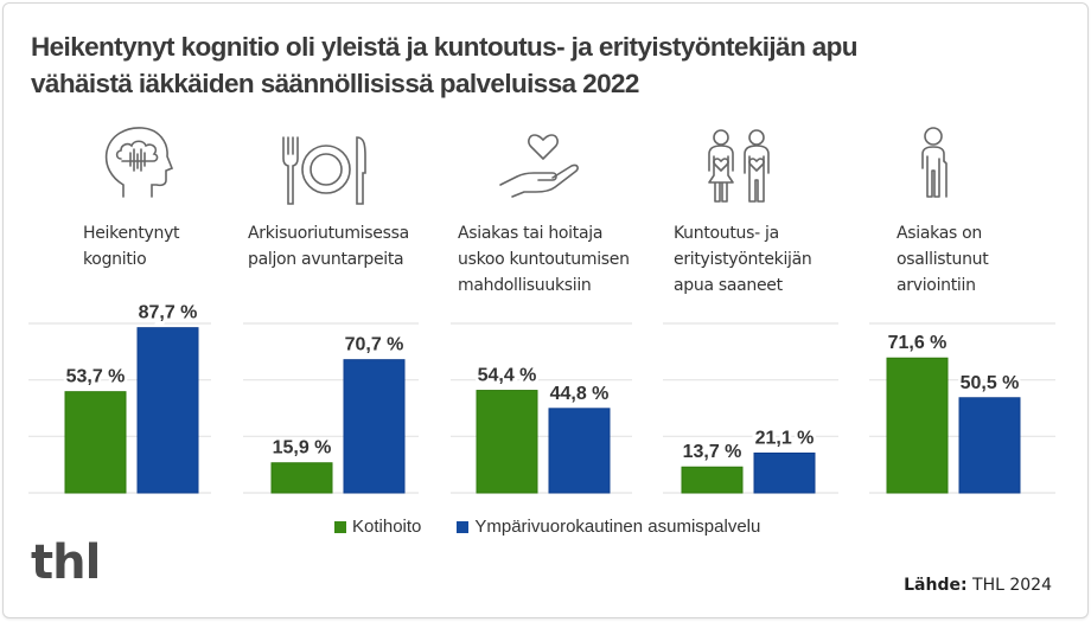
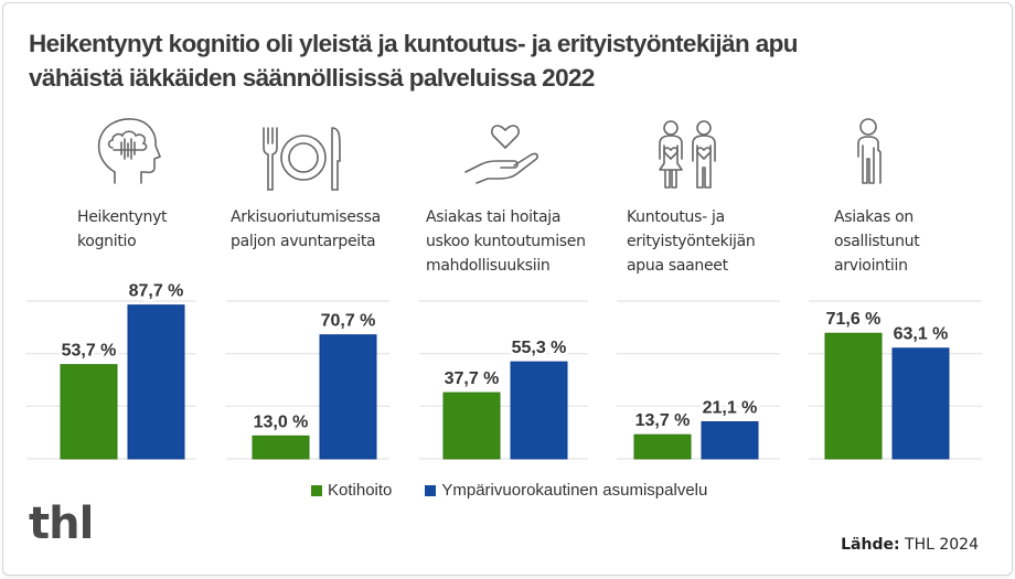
Kotihoito/Arkisuoriutumisessa paljon avuntarpeita: 15,9 -> 13,0
Kotihoito/Asiakas tai hoitaja uskoo kuntoutumisen mahdollisuuksiin: 54,4 -> 37,7
Ympärivuorokautinen asumispalvelu/Asiakas tai hoitaja uskoo kuntoutumisen mahdollisuuksiin: 44,8 -> 55,3
Ympärivuorokautinen asumispalvelu/Asiakas on osallistunut arviointiin: 50,5 -> 63,1
